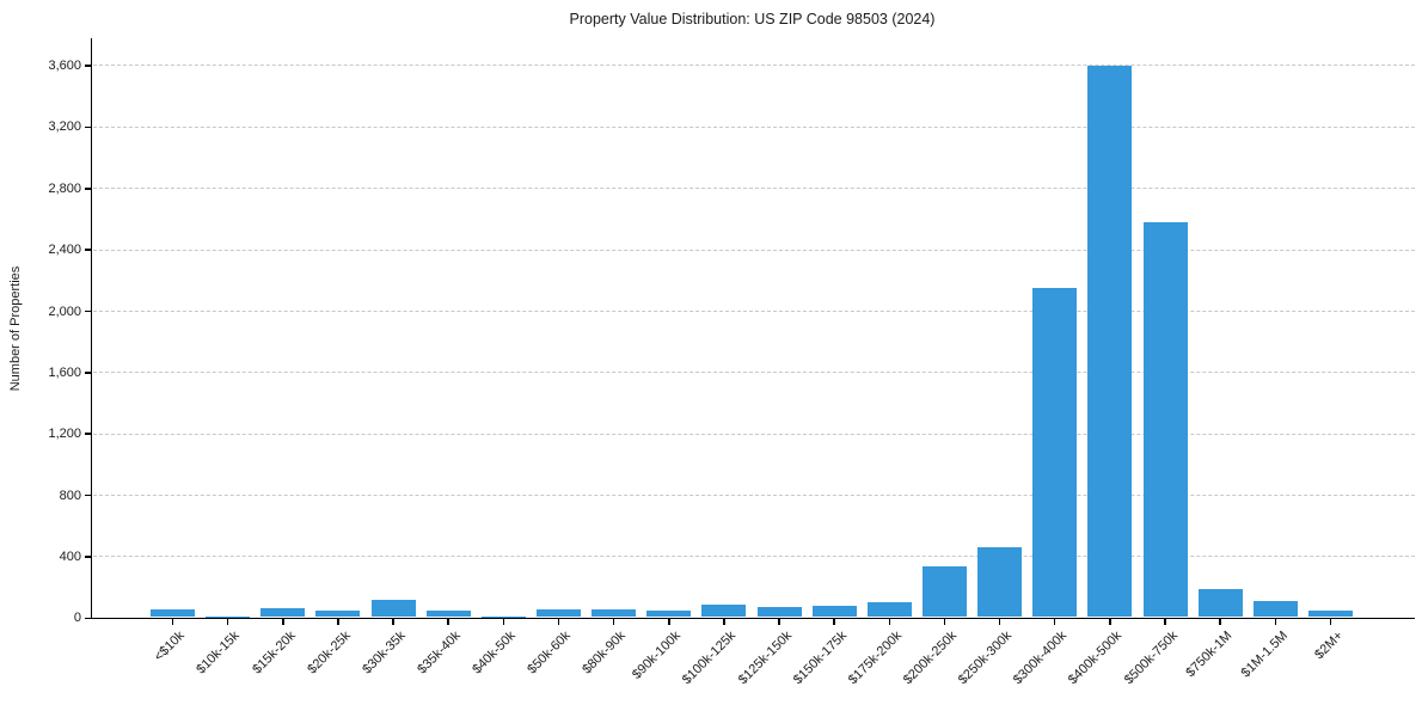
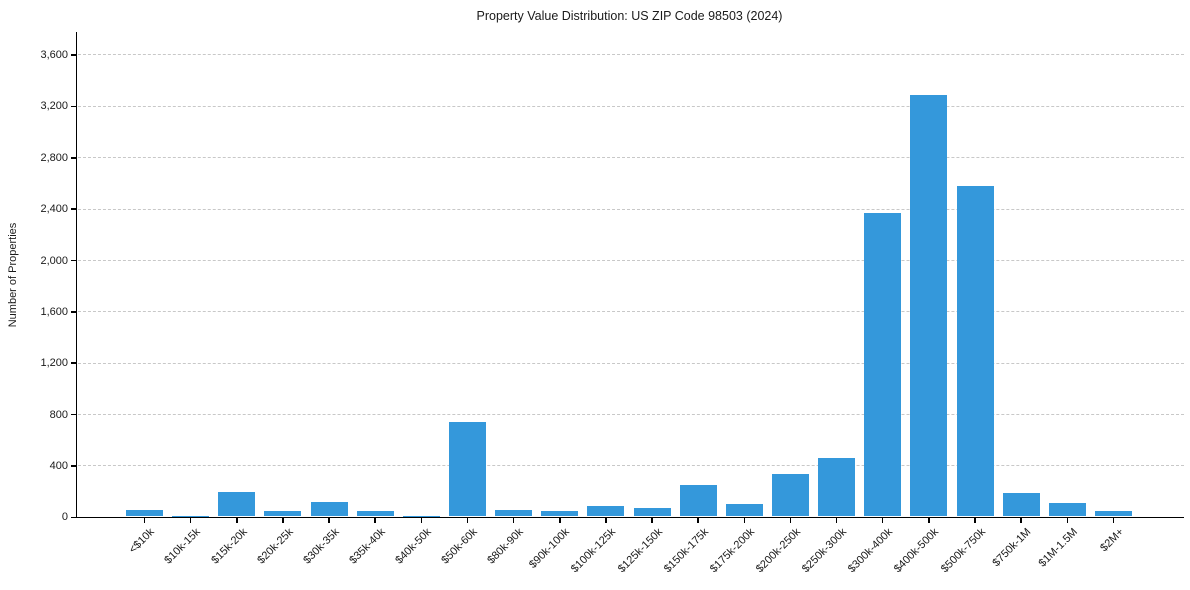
$15k-20k: 60 -> 200
$50k-60k: 60 -> 740
$150k-175k: 80 -> 250
$300k-400k: 2150 -> 2370
$400k-500k: 3600 -> 3290
